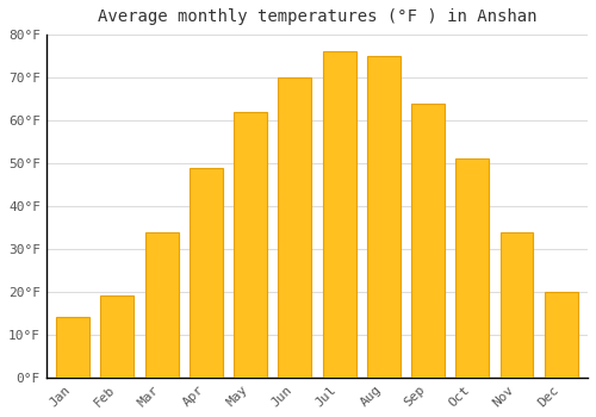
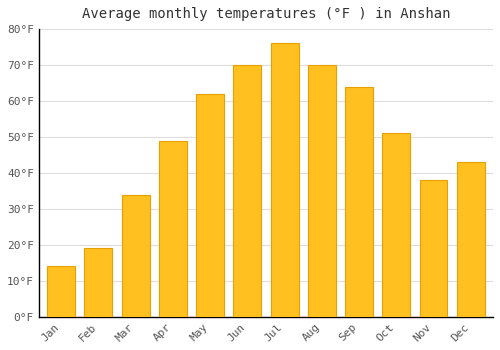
Aug: 75°F -> 70°F
Nov: 34°F -> 38°F
Dec: 20°F -> 43°F
